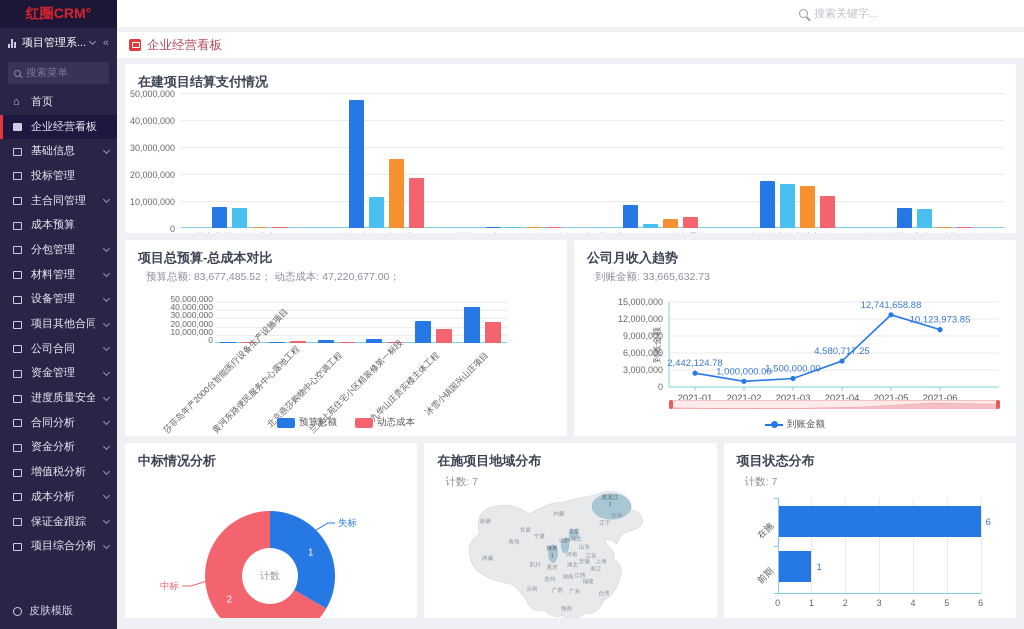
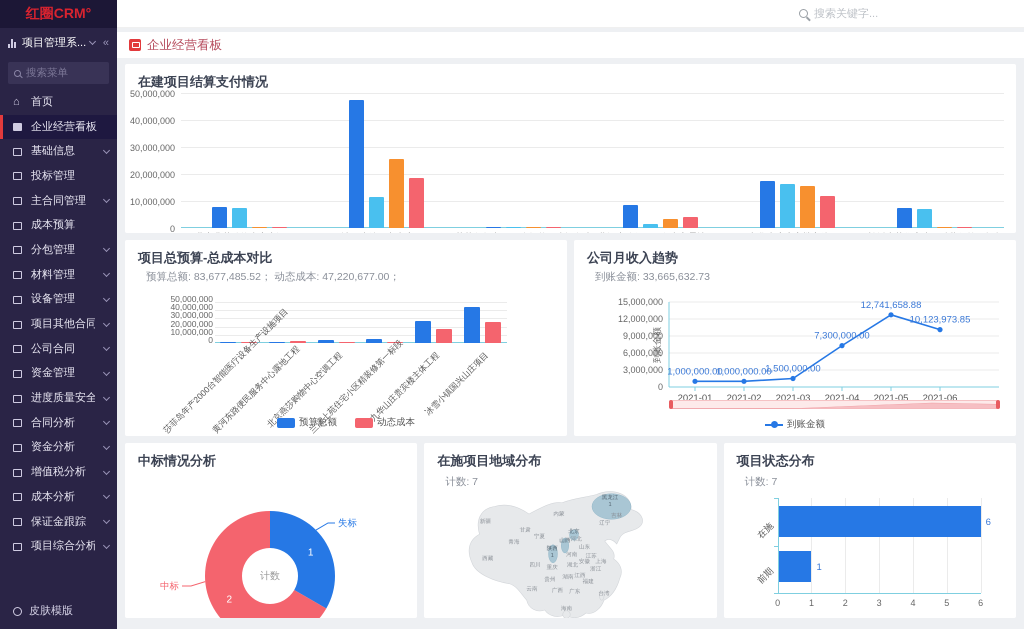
公司月收入趋势/2021-01: 2,442,124.78 -> 1,000,000.00
公司月收入趋势/2021-04: 4,580,717.25 -> 7,300,000.00
